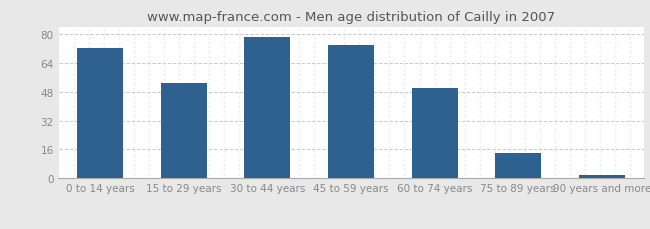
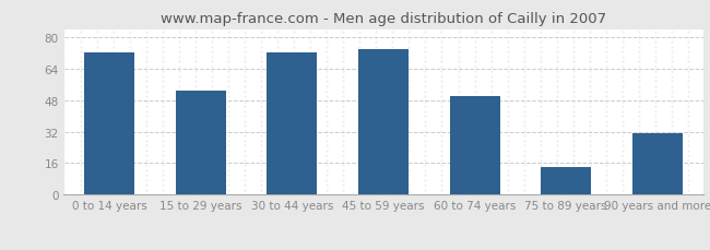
30 to 44 years: 78 -> 72
90 years and more: 2 -> 31
